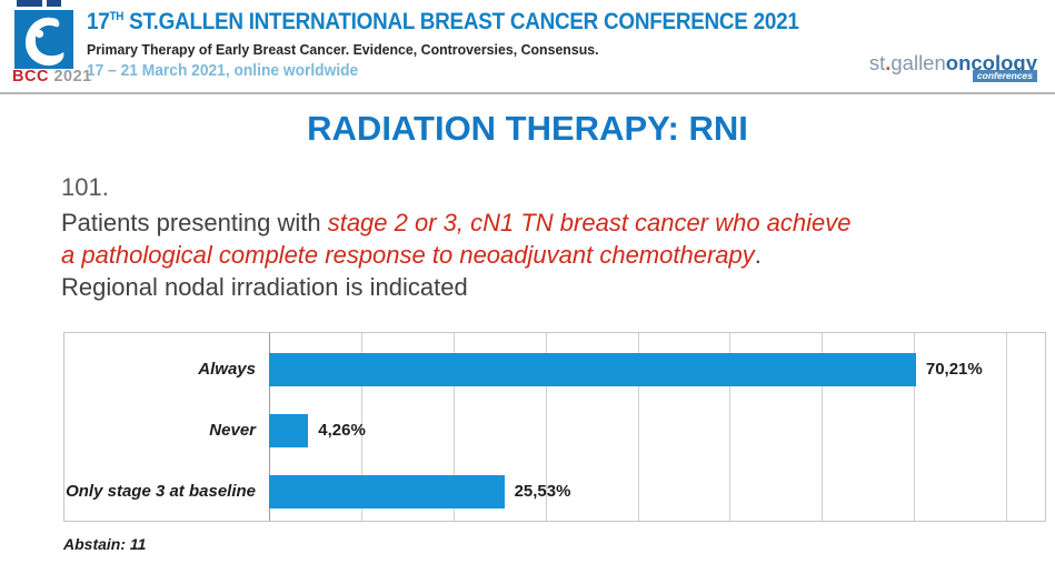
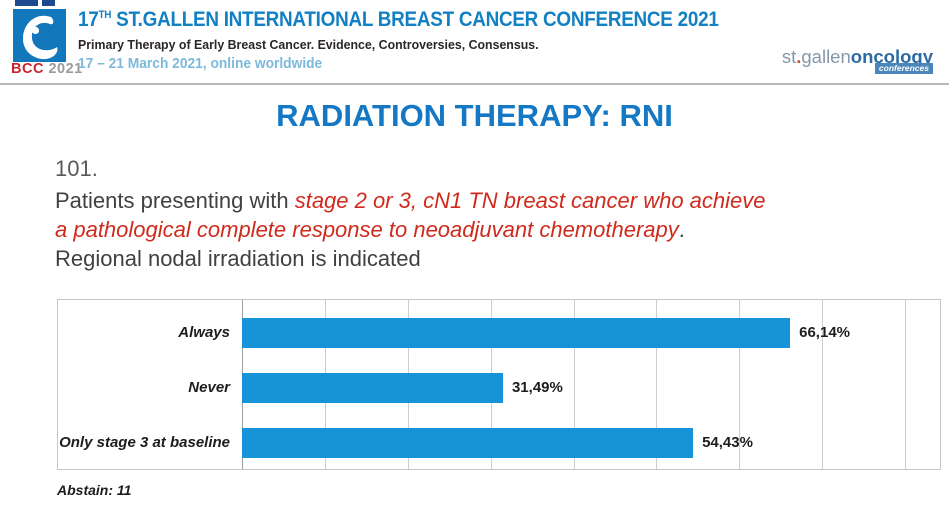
Always: 70,21% -> 66,14%
Never: 4,26% -> 31,49%
Only stage 3 at baseline: 25,53% -> 54,43%
